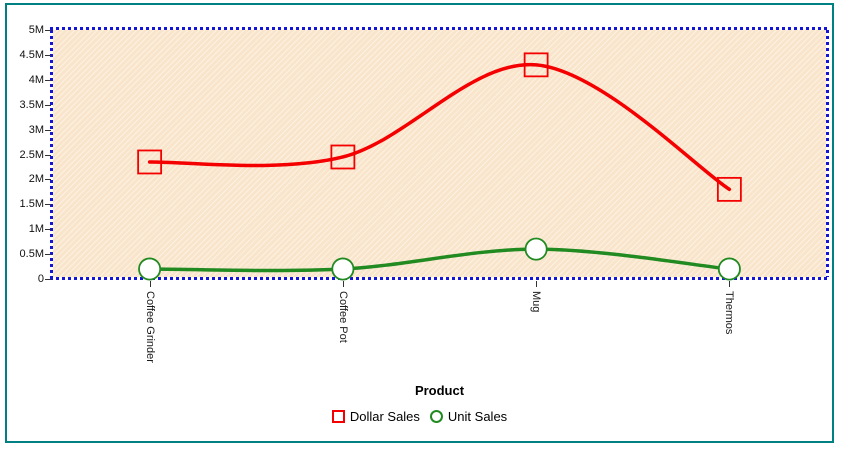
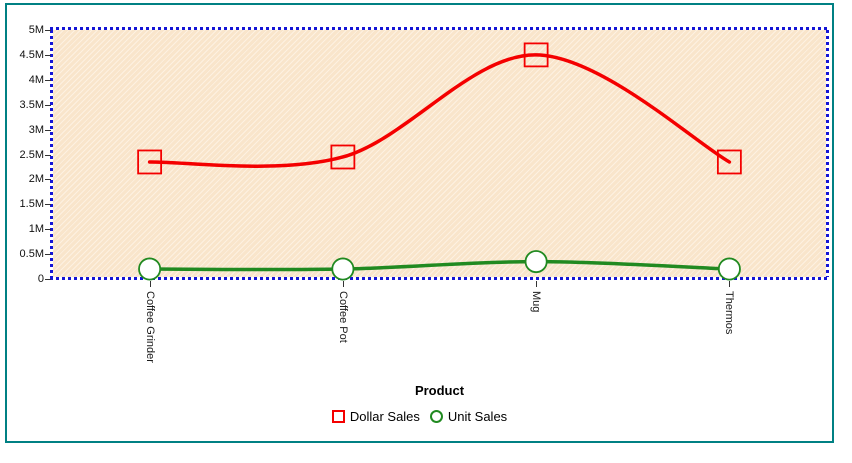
Dollar Sales/Mug: 4.3M -> 4.5M
Unit Sales/Mug: 0.6M -> 0.4M
Dollar Sales/Thermos: 1.8M -> 2.4M
